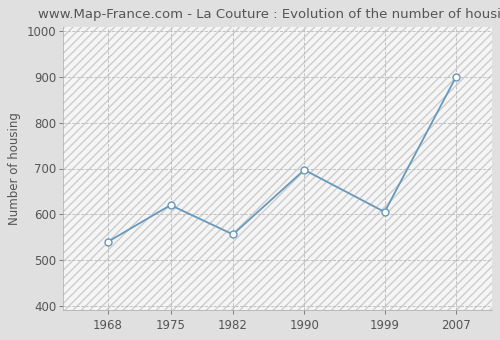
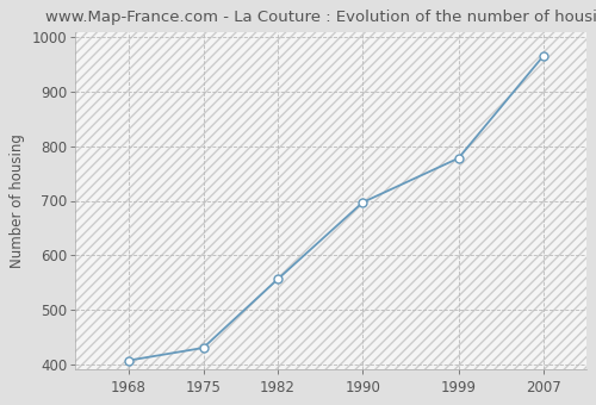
1968: 540 -> 407
1975: 620 -> 430
1999: 605 -> 778
2007: 900 -> 966
